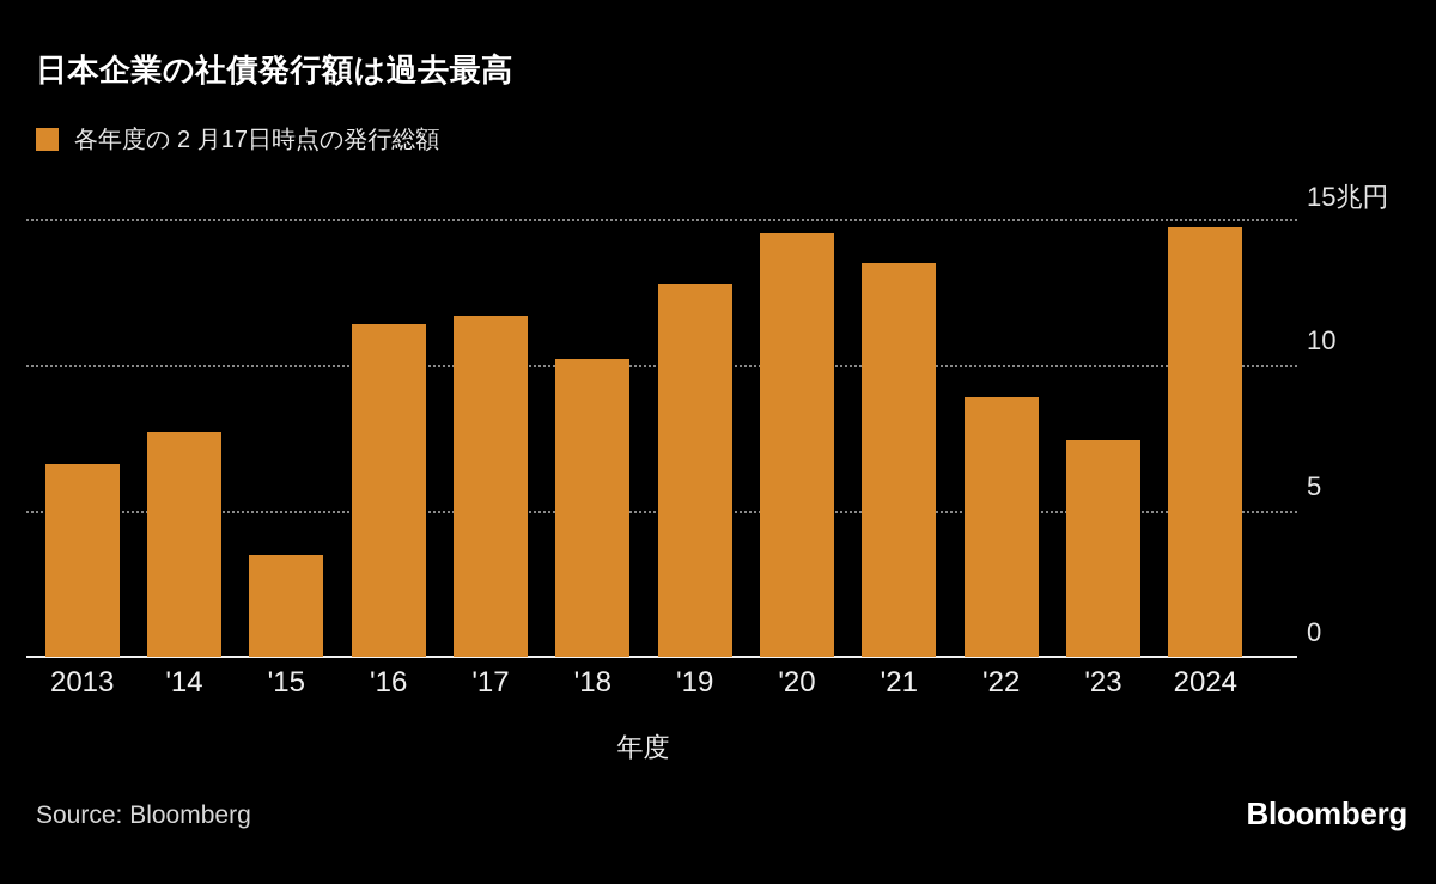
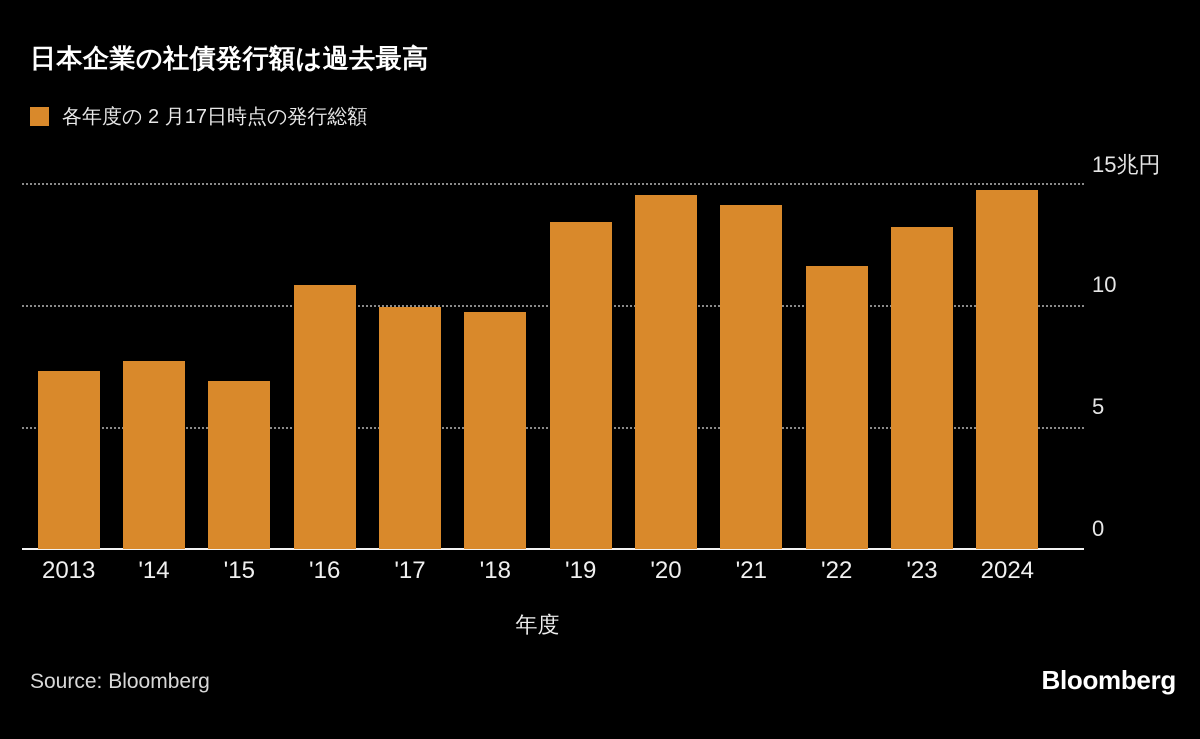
2013: 6.6 -> 7.3
'15: 3.5 -> 6.9
'16: 11.4 -> 10.8
'17: 11.7 -> 9.9
'18: 10.2 -> 9.7
'19: 12.8 -> 13.4
'21: 13.5 -> 14.1
'22: 8.9 -> 11.6
'23: 7.4 -> 13.2
